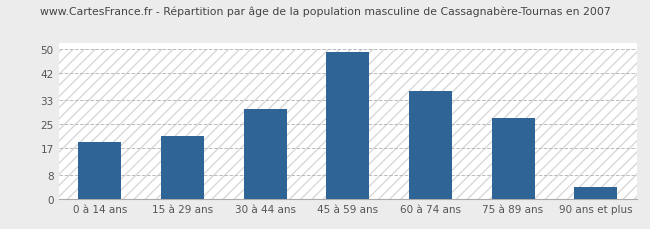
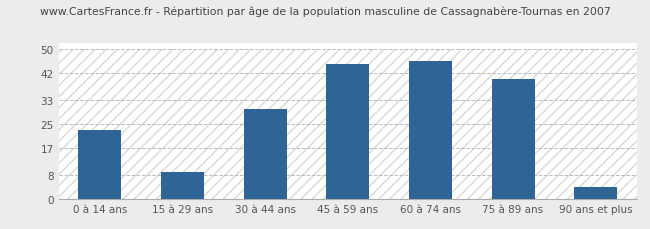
0 à 14 ans: 19 -> 23
15 à 29 ans: 21 -> 9
45 à 59 ans: 49 -> 45
60 à 74 ans: 36 -> 46
75 à 89 ans: 27 -> 40
